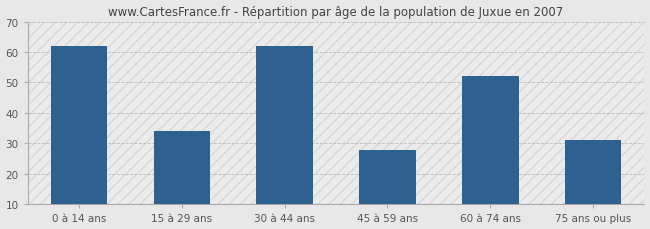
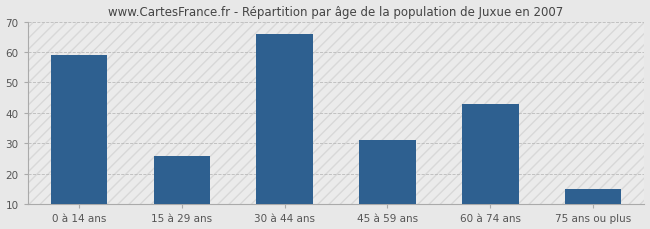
0 à 14 ans: 62 -> 59
15 à 29 ans: 34 -> 26
30 à 44 ans: 62 -> 66
45 à 59 ans: 28 -> 31
60 à 74 ans: 52 -> 43
75 ans ou plus: 31 -> 15
